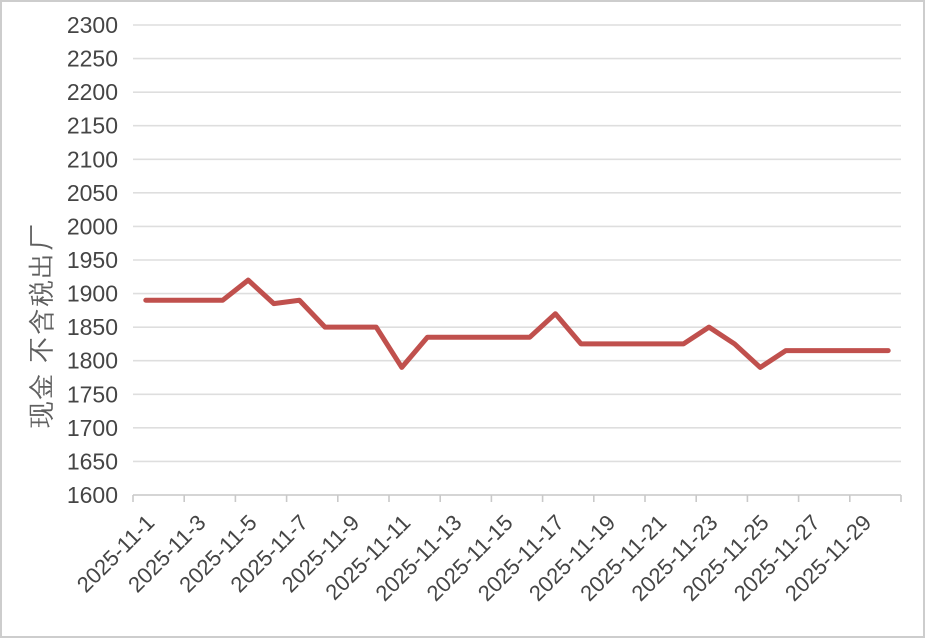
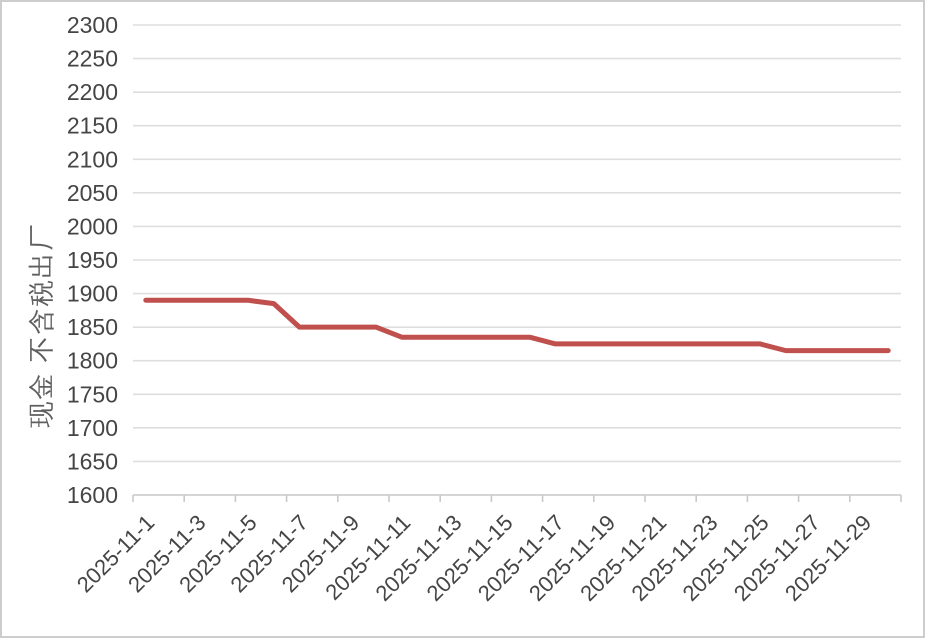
2025-11-5: 1920 -> 1890
2025-11-7: 1890 -> 1850
2025-11-11: 1790 -> 1840
2025-11-17: 1870 -> 1820
2025-11-23: 1850 -> 1820
2025-11-25: 1790 -> 1820
